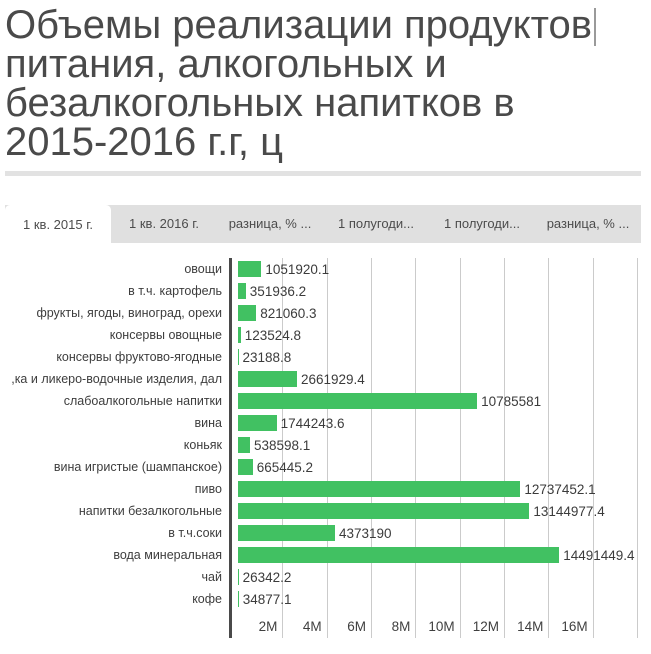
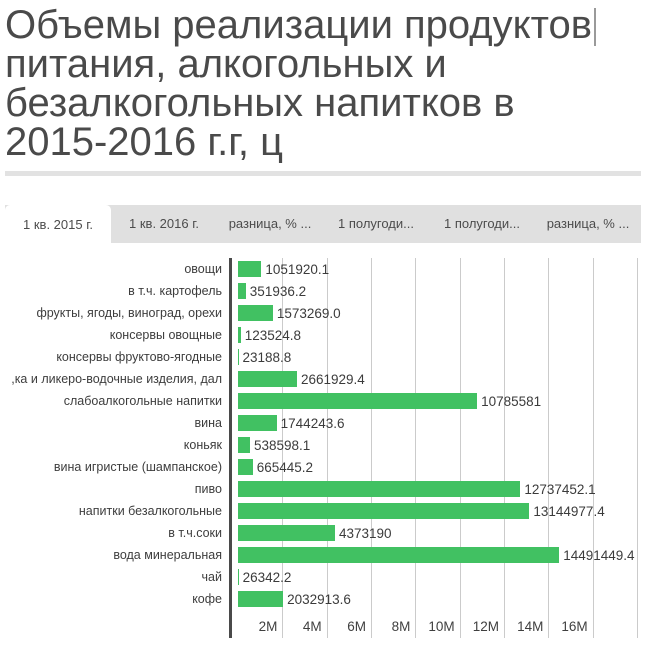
фрукты, ягоды, виноград, орехи: 821060.3 -> 1573269.0
кофе: 34877.1 -> 2032913.6
